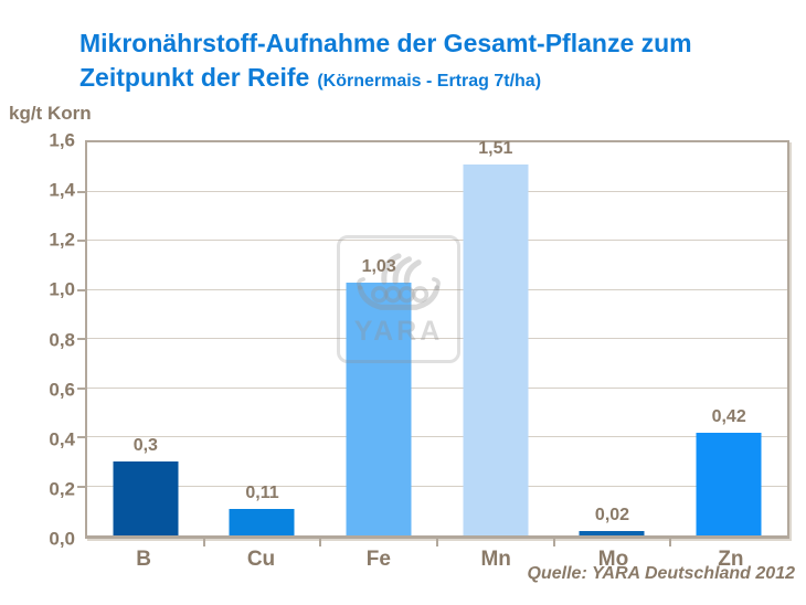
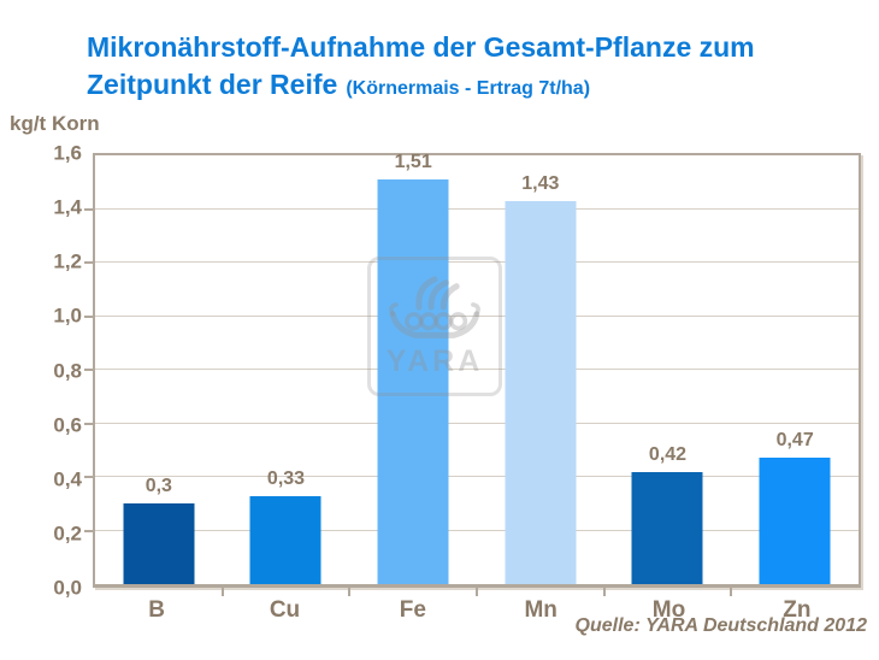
Cu: 0,11 -> 0,33
Fe: 1,03 -> 1,51
Mn: 1,51 -> 1,43
Mo: 0,02 -> 0,42
Zn: 0,42 -> 0,47
